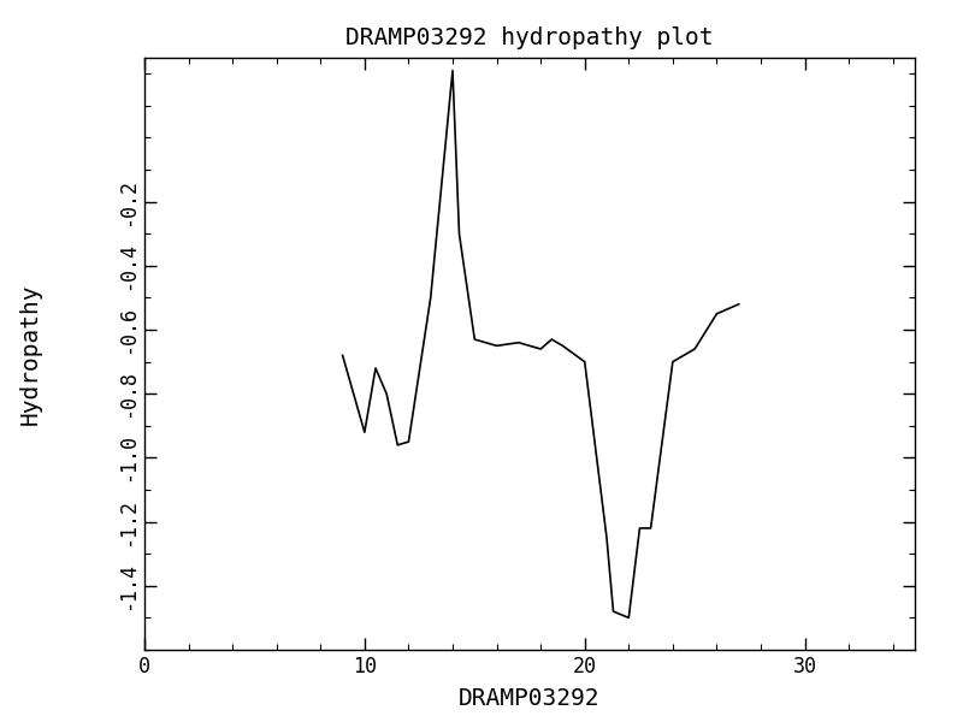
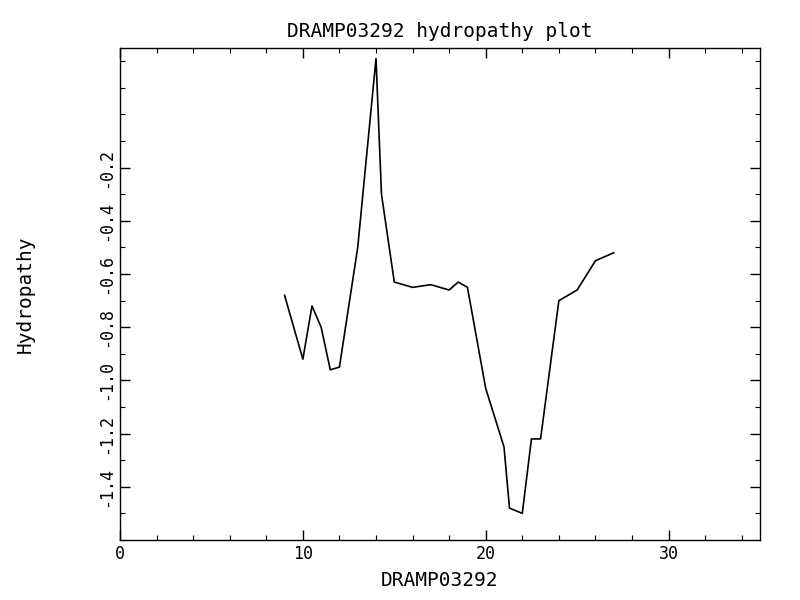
20: -0.70 -> -1.03
